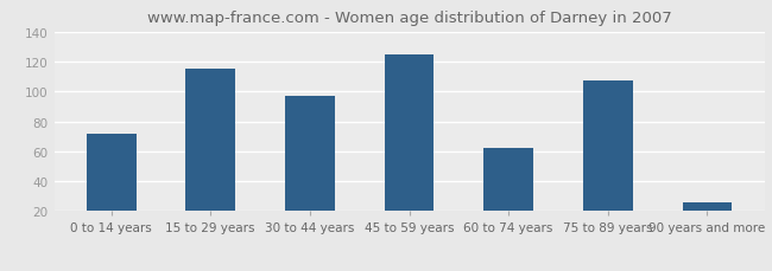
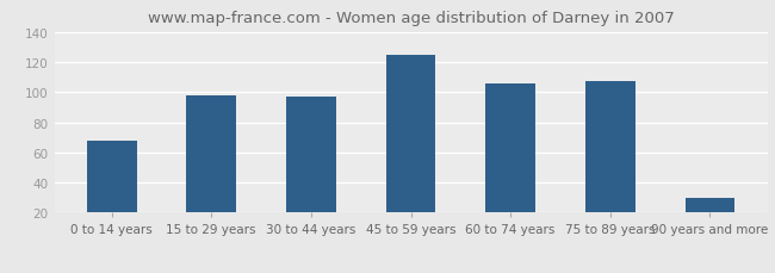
0 to 14 years: 72 -> 68
15 to 29 years: 115 -> 98
60 to 74 years: 62 -> 106
90 years and more: 26 -> 30
